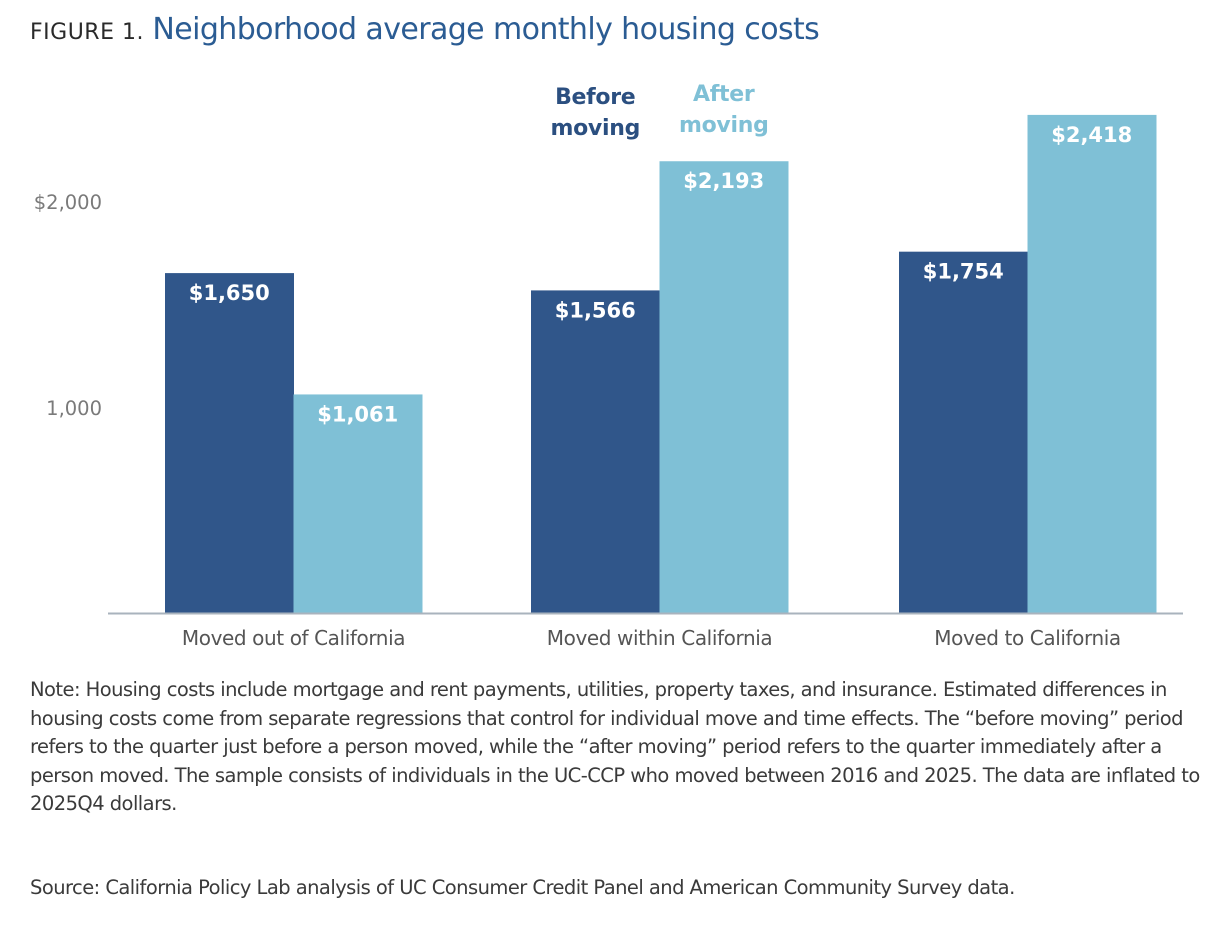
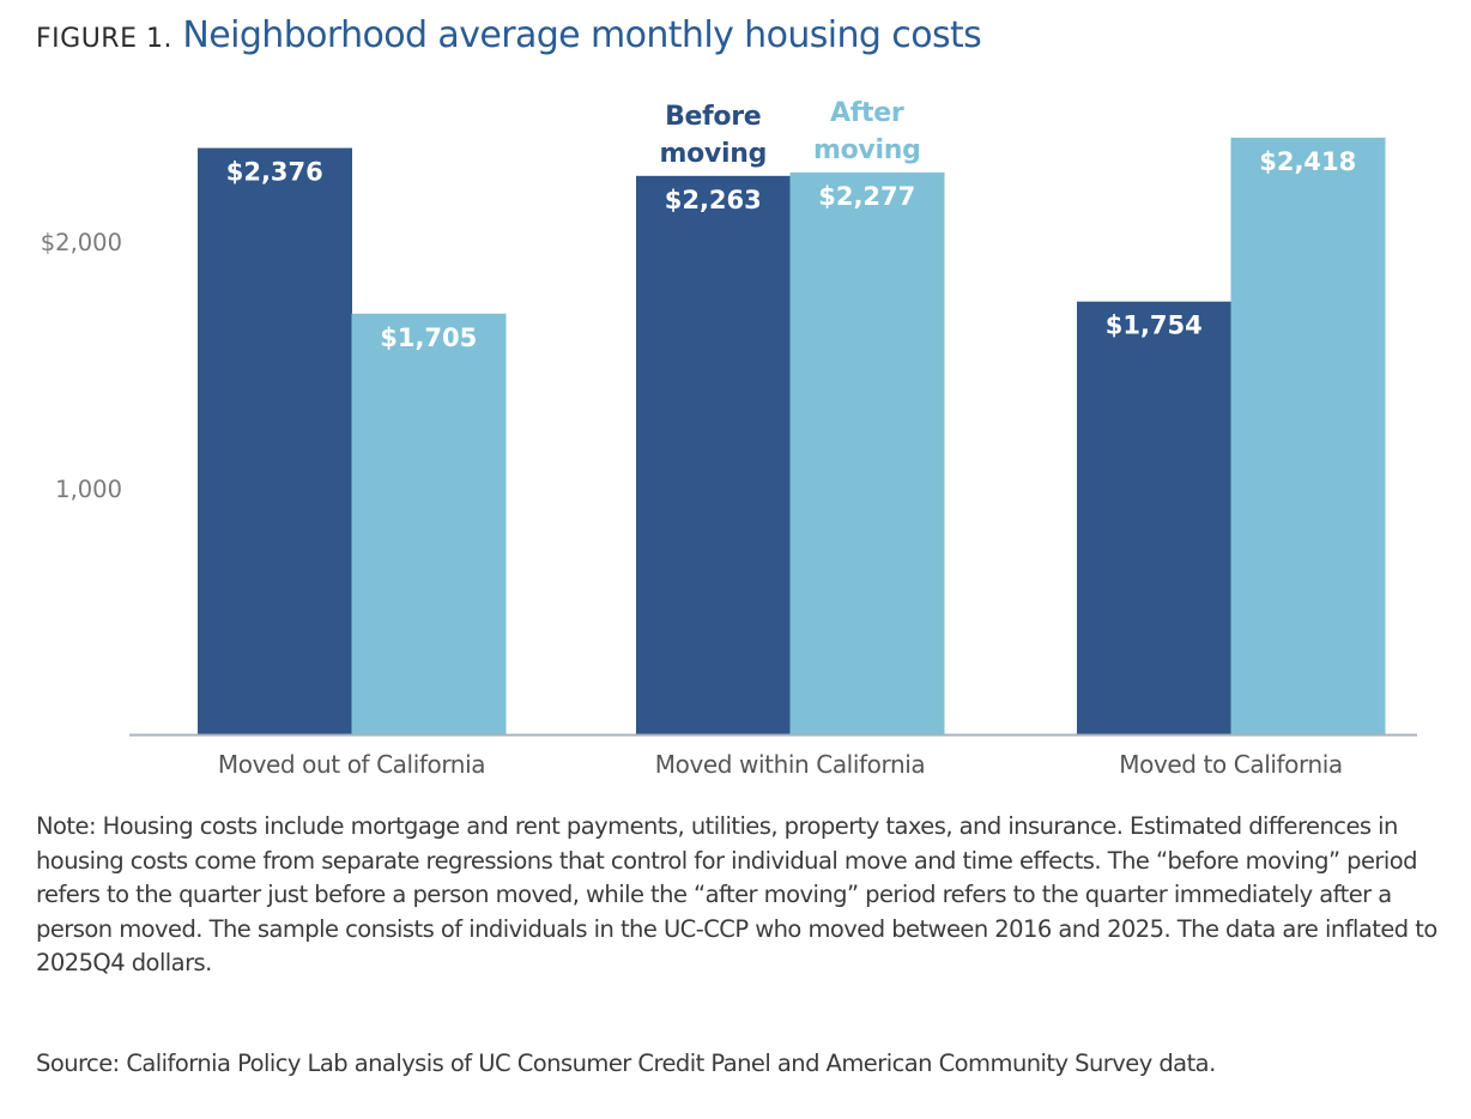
Before moving/Moved out of California: $1,650 -> $2,376
After moving/Moved out of California: $1,061 -> $1,705
Before moving/Moved within California: $1,566 -> $2,263
After moving/Moved within California: $2,193 -> $2,277
